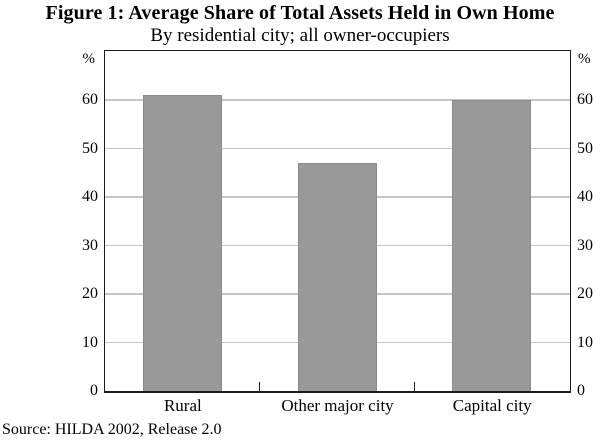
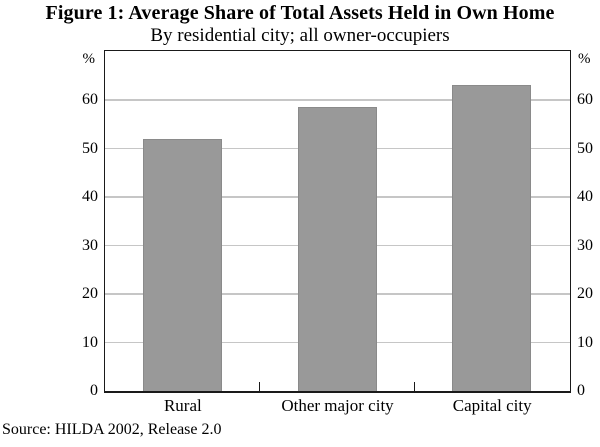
Rural: 61 -> 52
Other major city: 47 -> 58
Capital city: 60 -> 63
